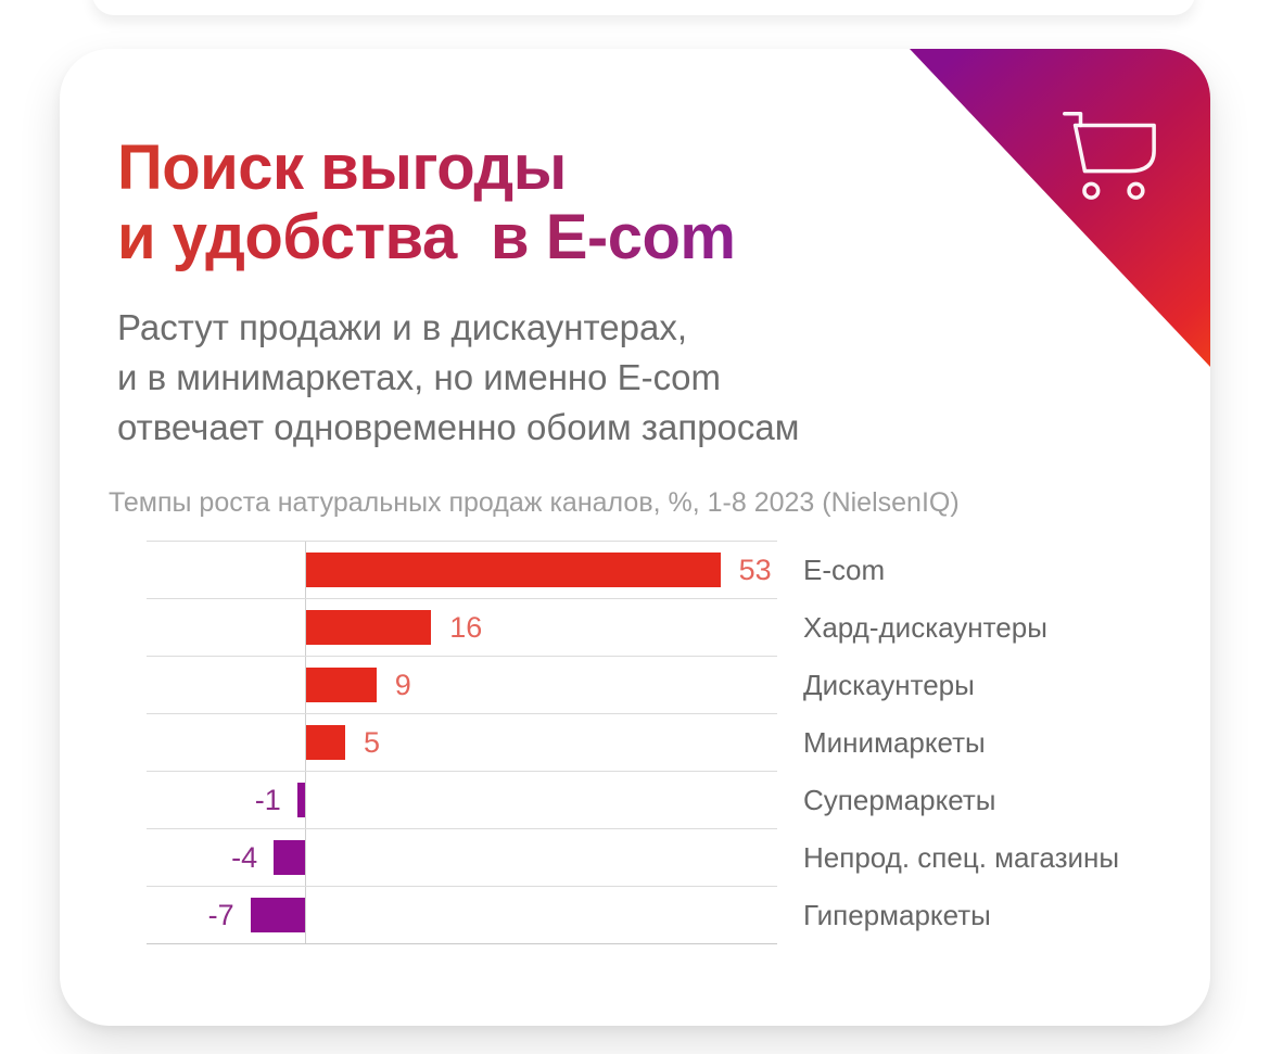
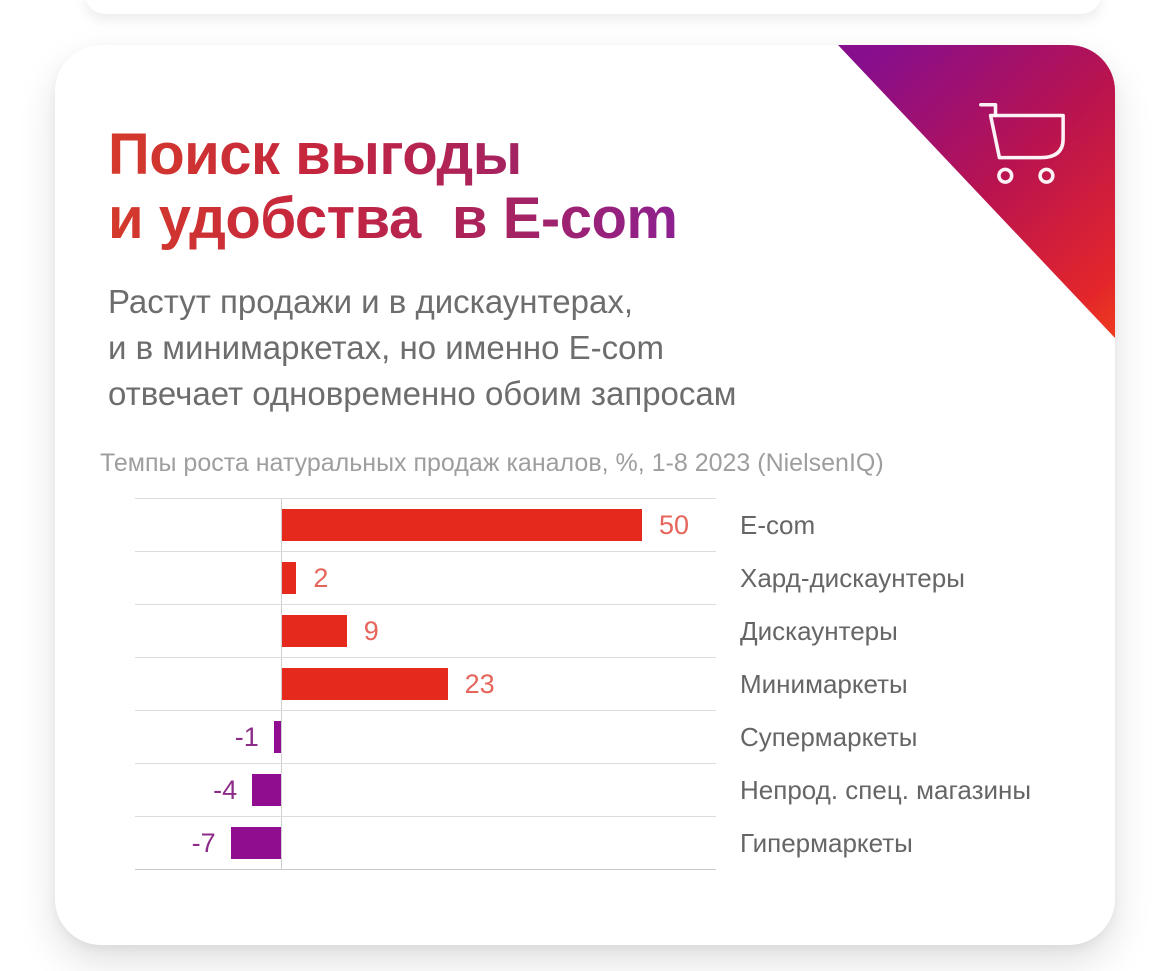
E-com: 53 -> 50
Хард-дискаунтеры: 16 -> 2
Минимаркеты: 5 -> 23
